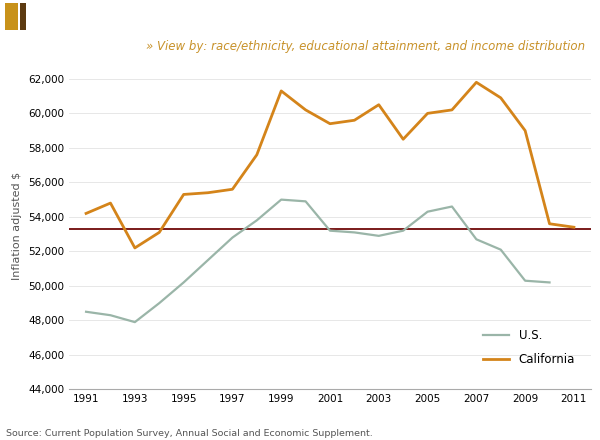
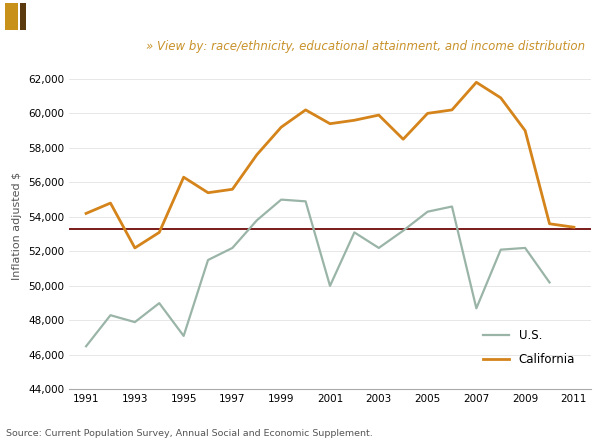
U.S./1991: 48,500 -> 46,500
U.S./1995: 50,200 -> 47,100
California/1995: 55,300 -> 56,300
U.S./1997: 52,800 -> 52,200
California/1999: 61,300 -> 59,200
U.S./2001: 53,200 -> 50,000
U.S./2003: 52,900 -> 52,200
California/2003: 60,500 -> 59,900
U.S./2007: 52,700 -> 48,700
U.S./2009: 50,300 -> 52,200
